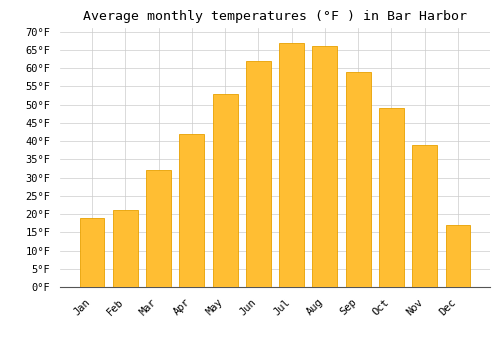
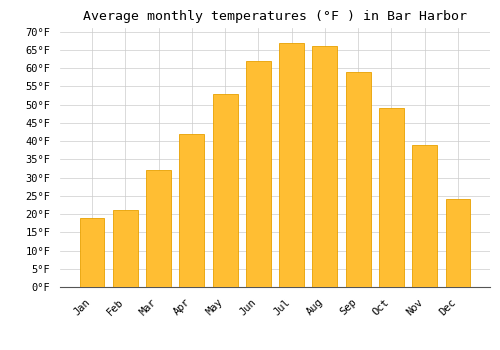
Dec: 17°F -> 24°F
